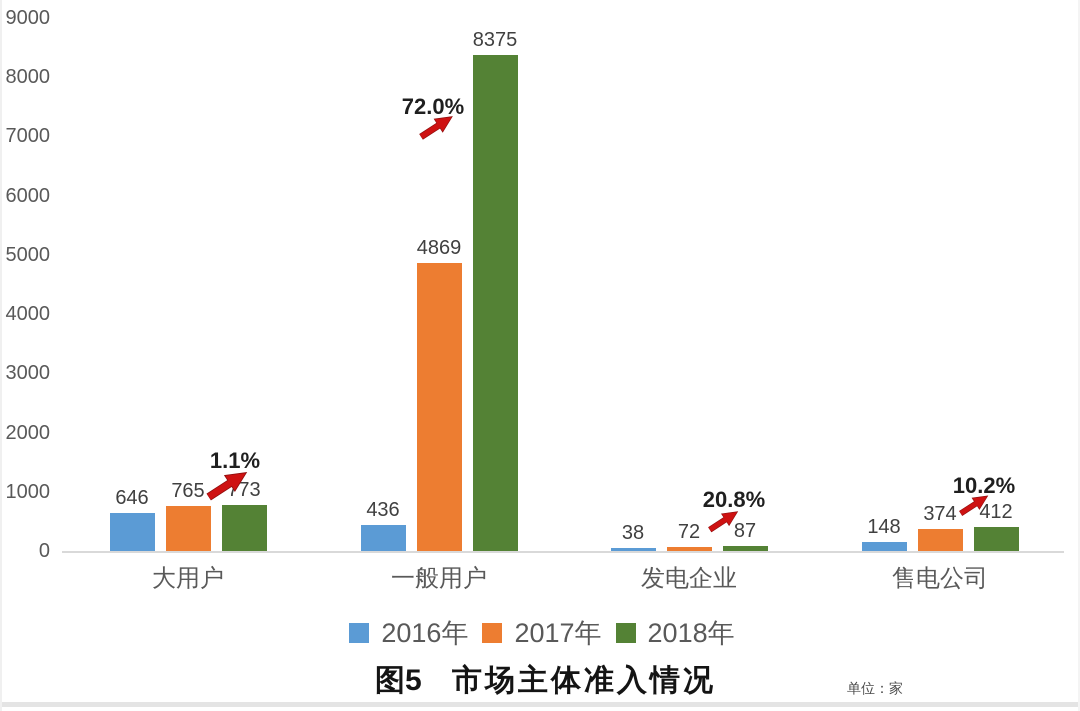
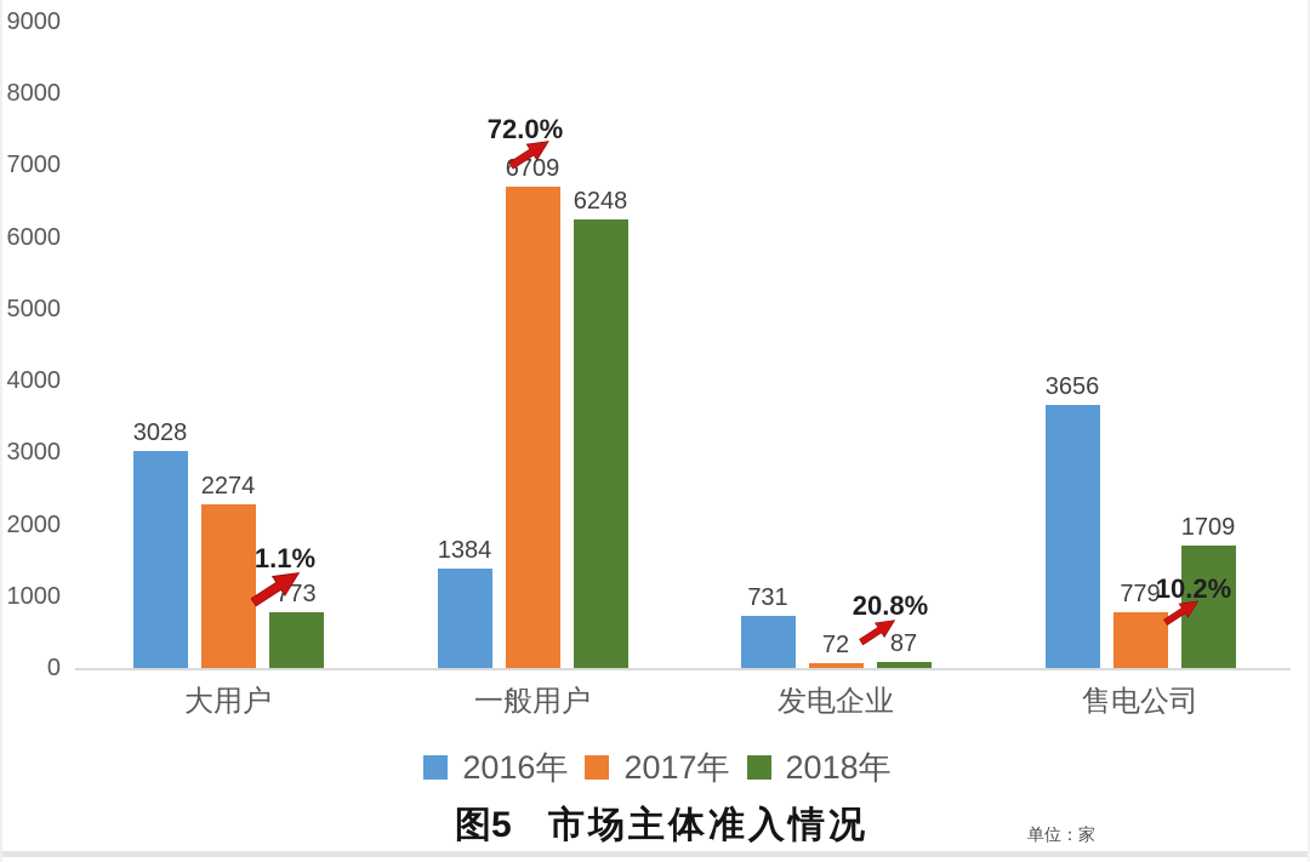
2016年/大用户: 646 -> 3028
2017年/大用户: 765 -> 2274
2016年/一般用户: 436 -> 1384
2017年/一般用户: 4869 -> 6709
2018年/一般用户: 8375 -> 6248
2016年/发电企业: 38 -> 731
2016年/售电公司: 148 -> 3656
2017年/售电公司: 374 -> 779
2018年/售电公司: 412 -> 1709
